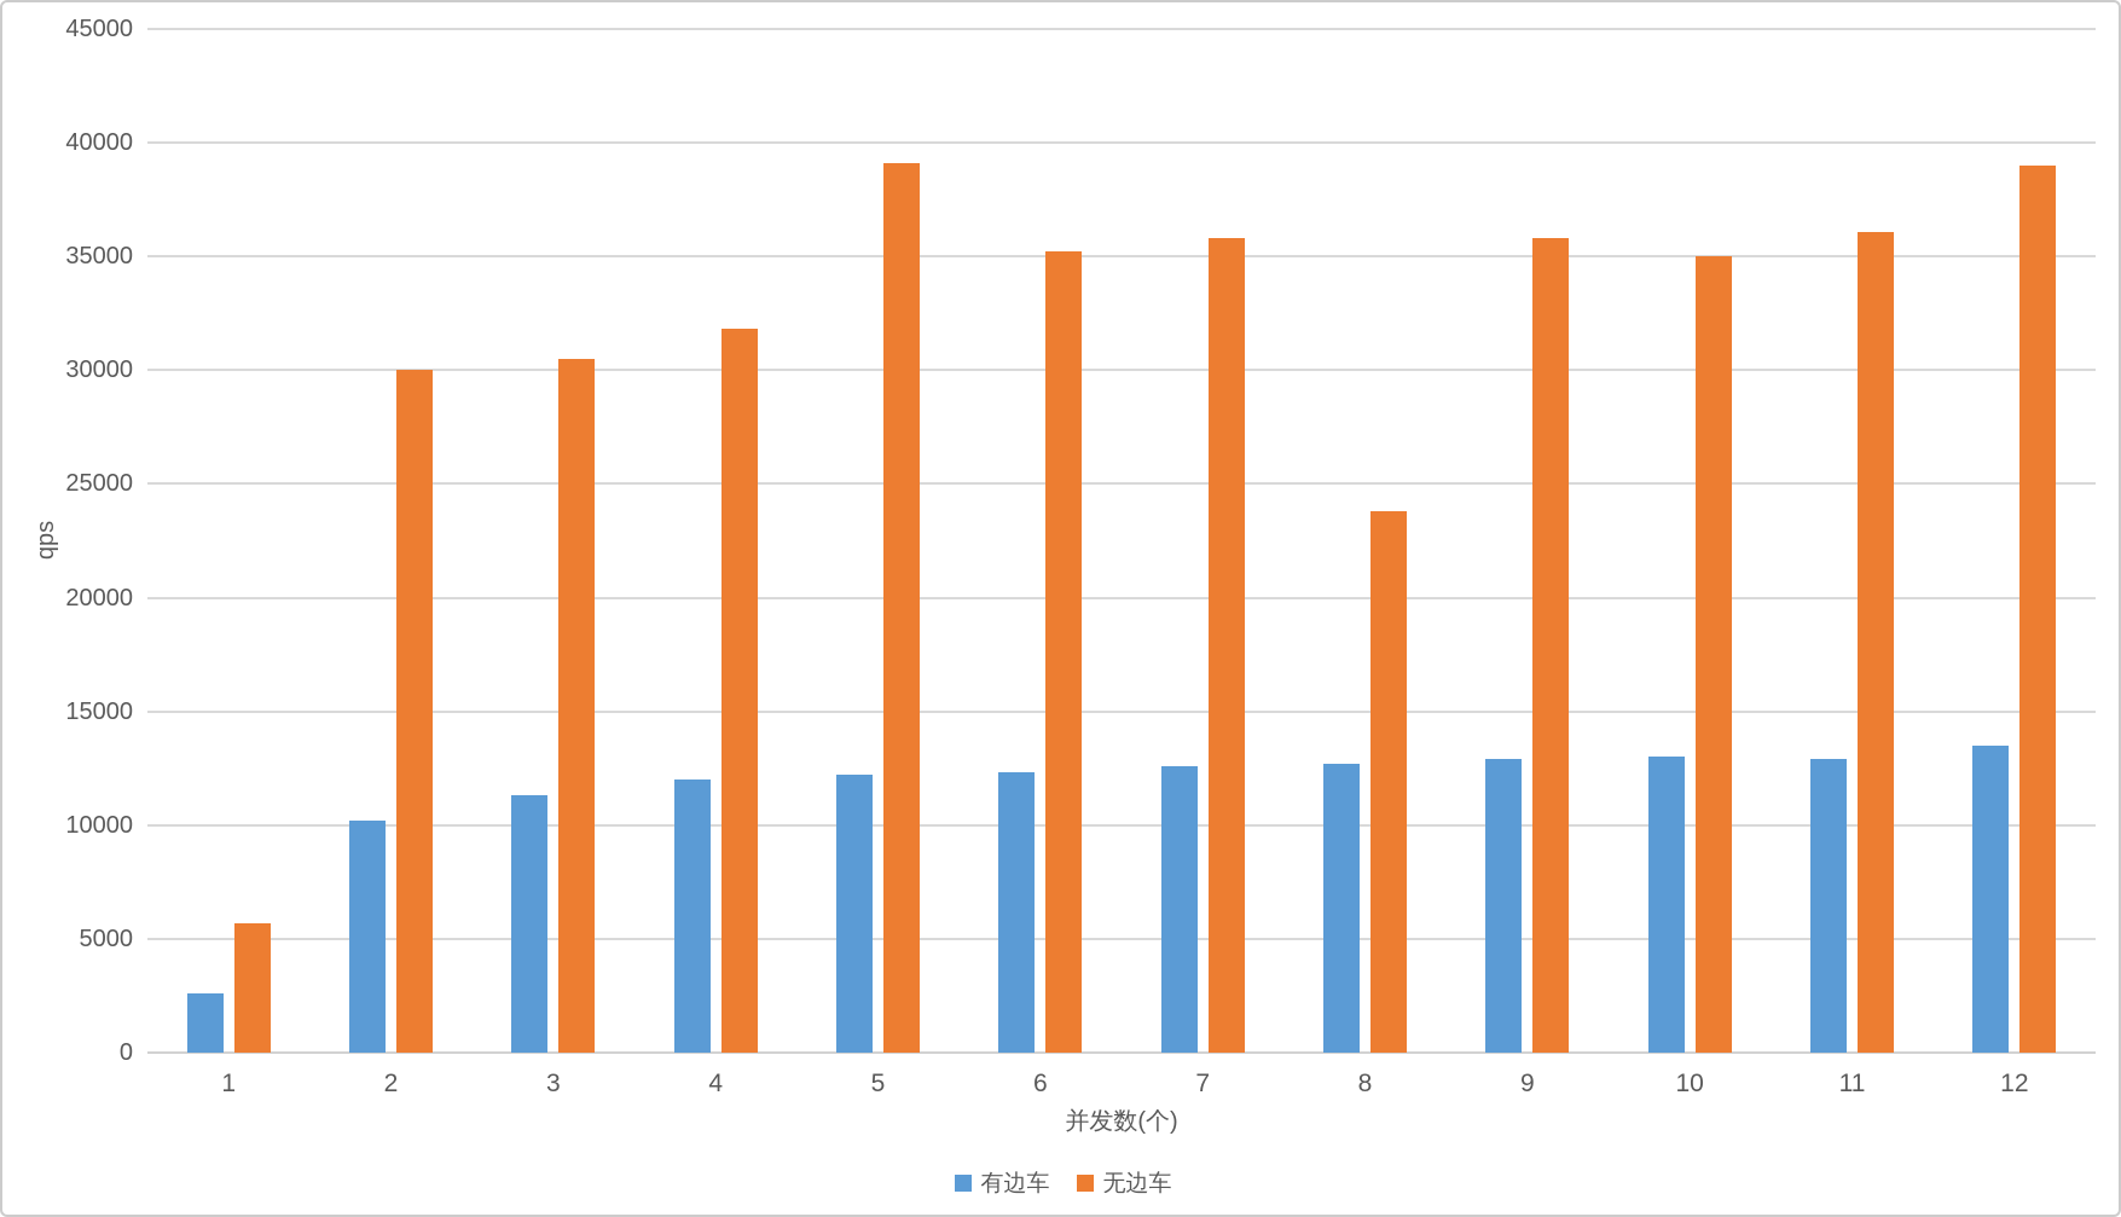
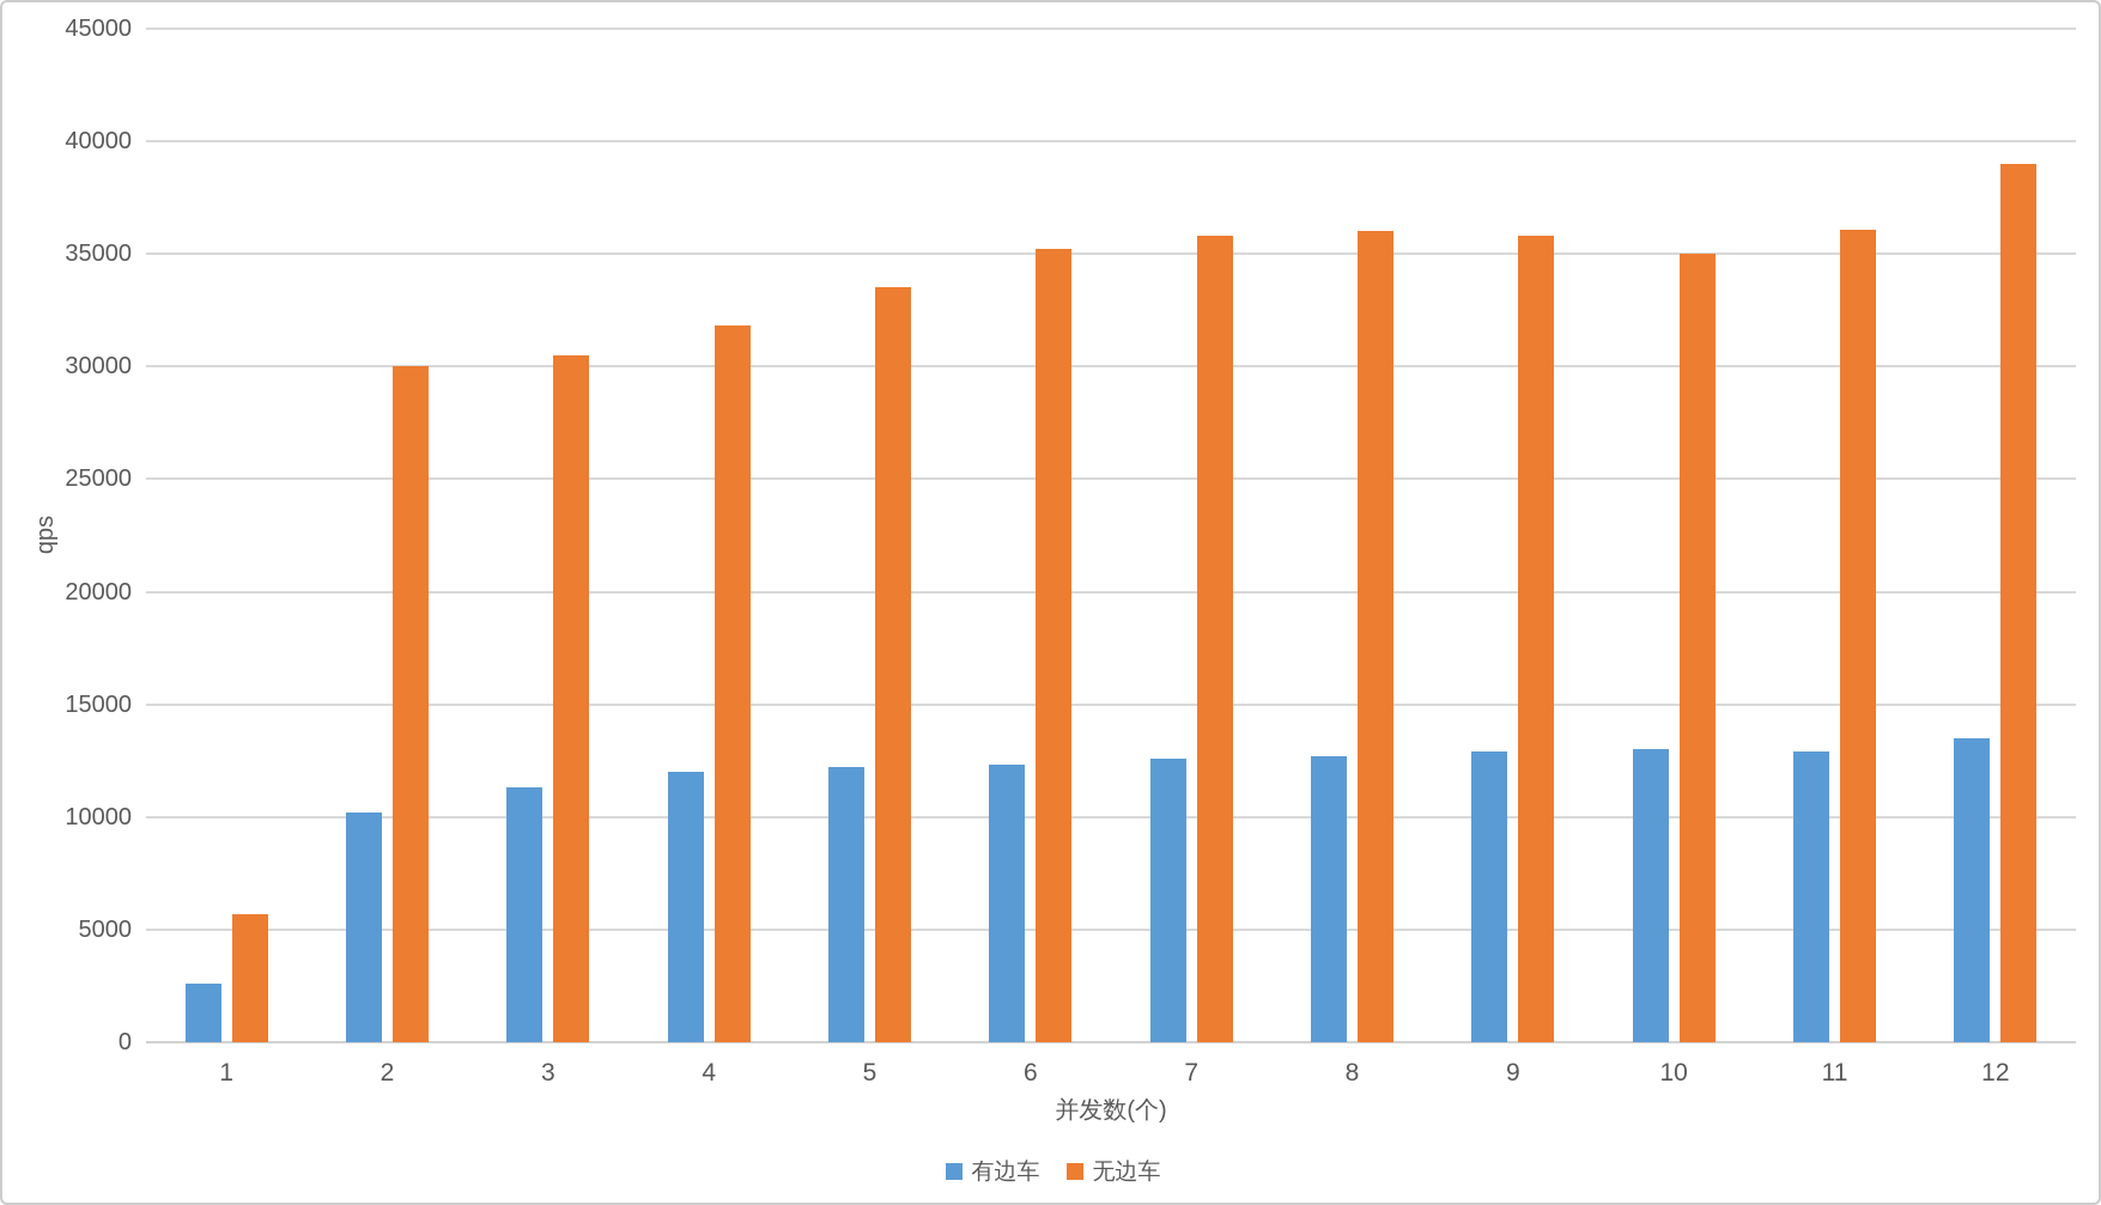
无边车/5: 39100 -> 33500
无边车/8: 23800 -> 36000
